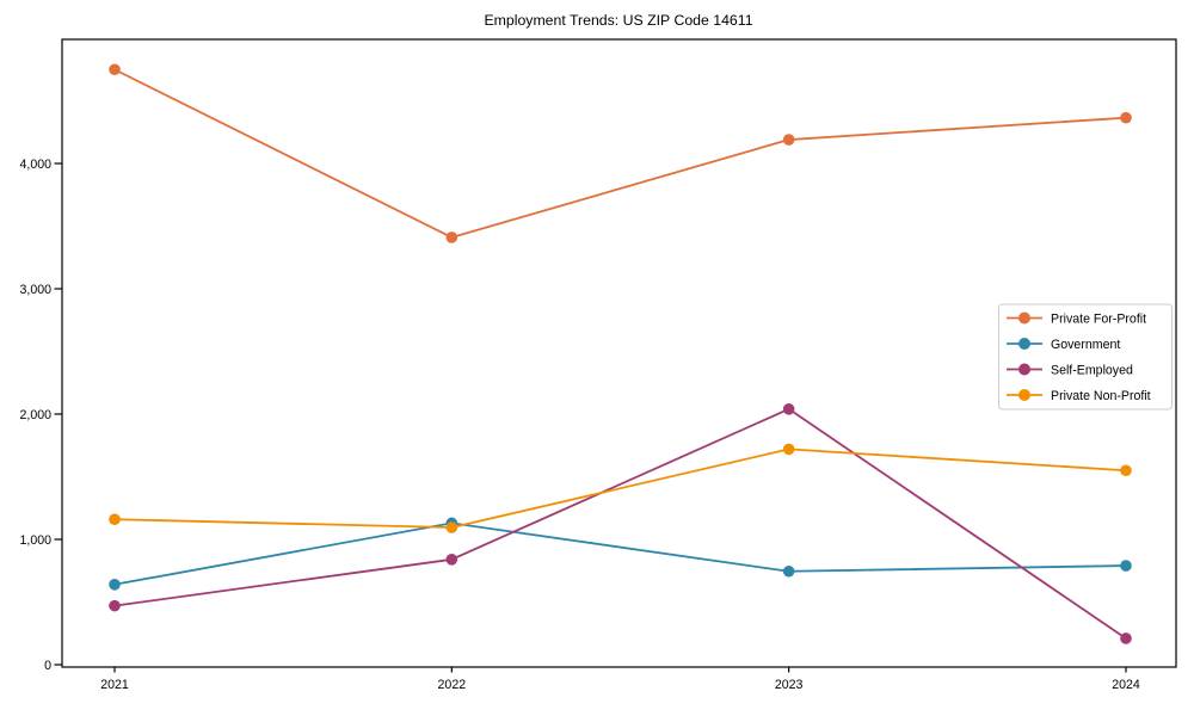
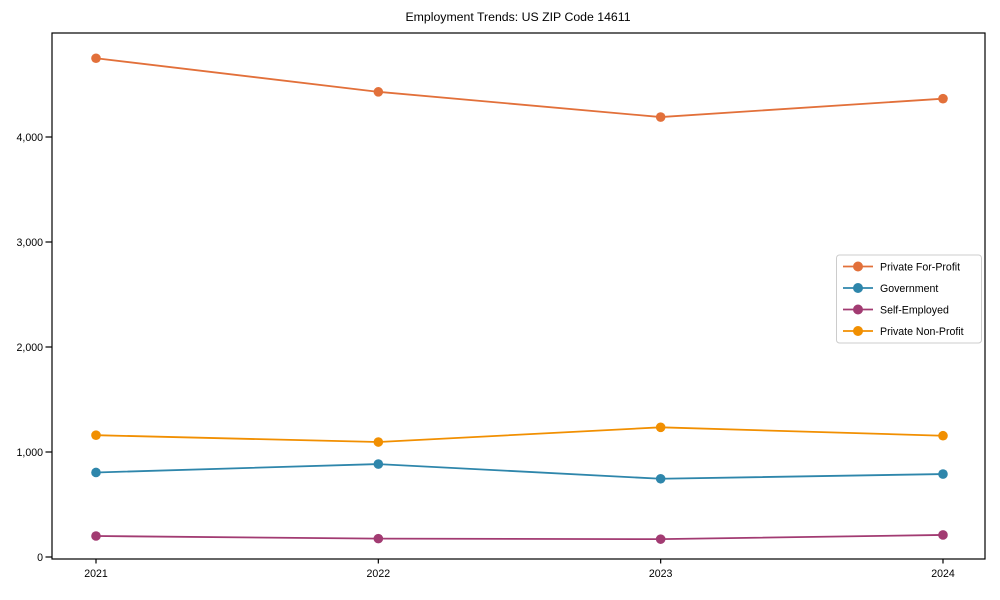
Government/2021: 640 -> 800
Self-Employed/2021: 470 -> 200
Private For-Profit/2022: 3410 -> 4430
Government/2022: 1130 -> 880
Self-Employed/2022: 840 -> 180
Self-Employed/2023: 2040 -> 170
Private Non-Profit/2023: 1720 -> 1240
Private Non-Profit/2024: 1550 -> 1160
